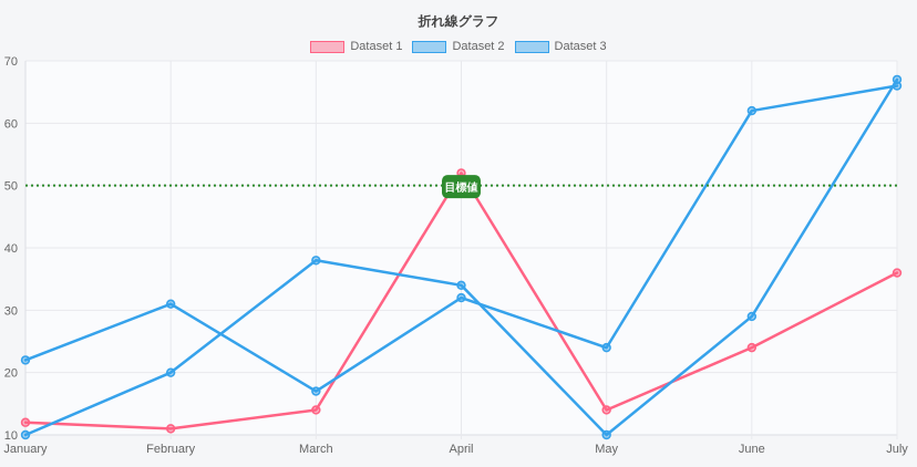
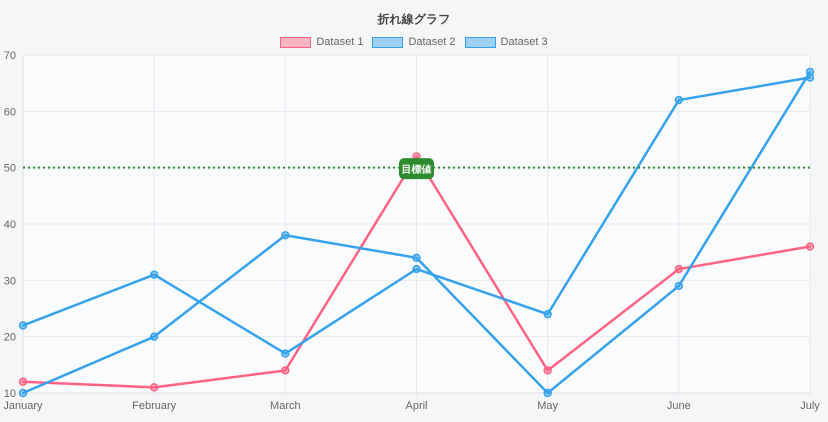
Dataset 1/June: 24 -> 32
